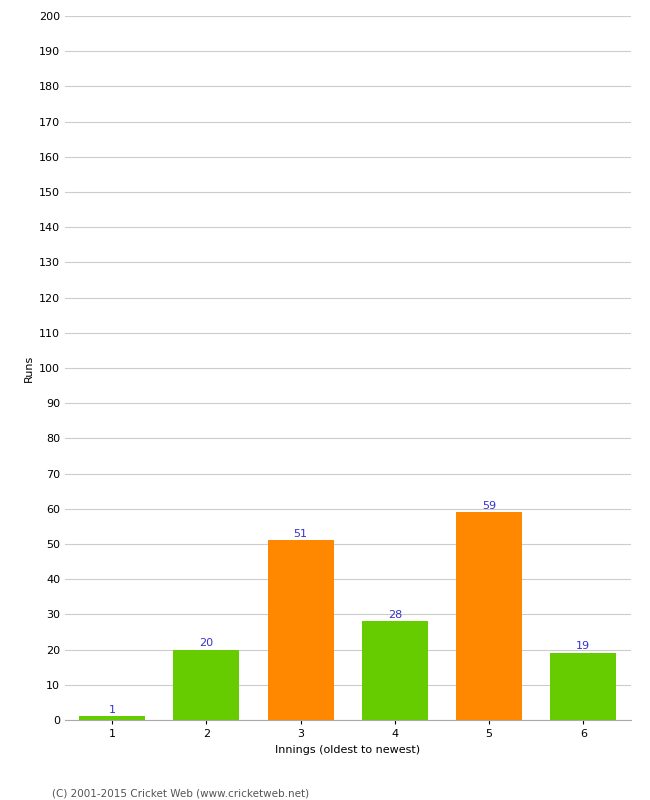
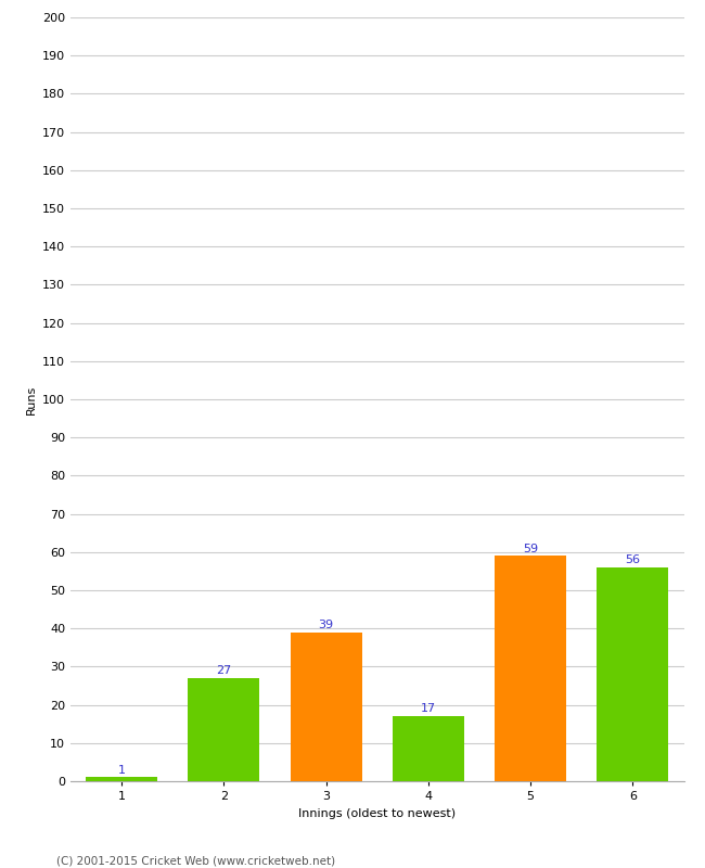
2: 20 -> 27
3: 51 -> 39
4: 28 -> 17
6: 19 -> 56
